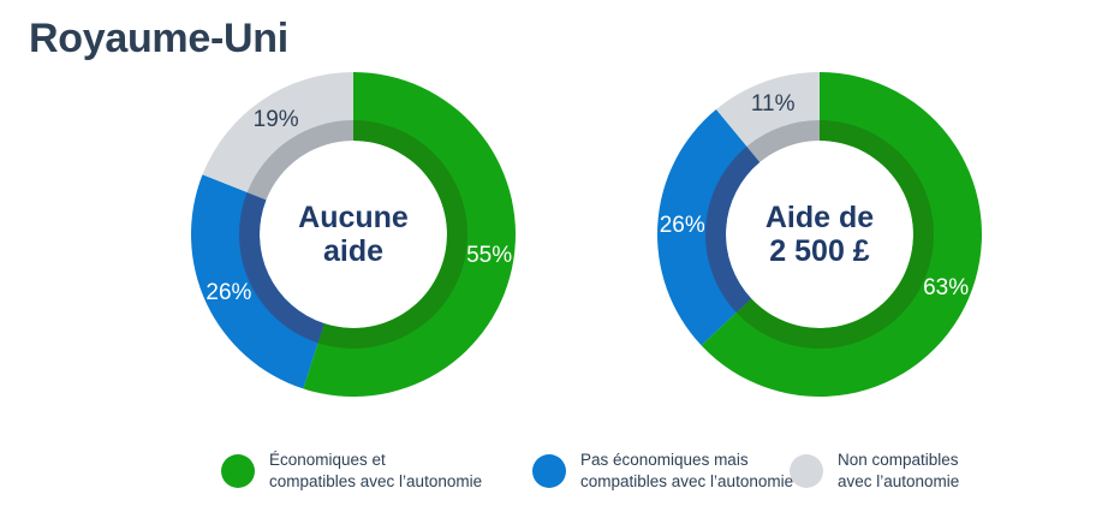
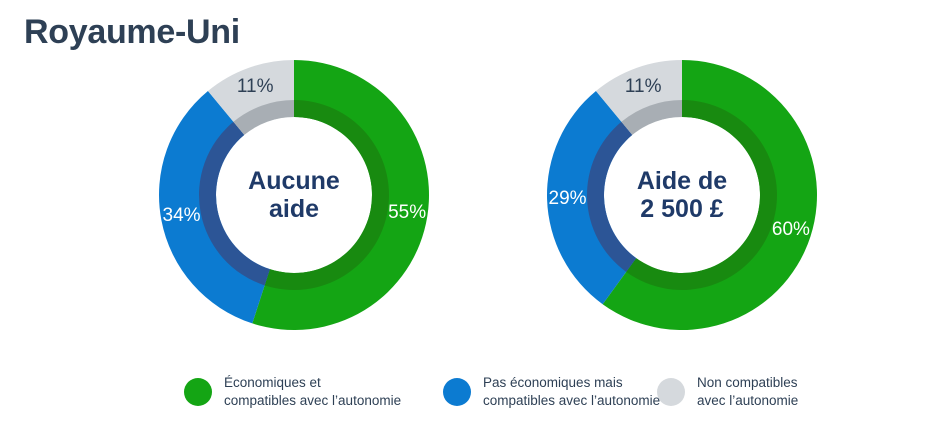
Aucune aide/Pas économiques mais compatibles avec l’autonomie: 26% -> 34%
Aucune aide/Non compatibles avec l’autonomie: 19% -> 11%
Aide de 2 500 £/Économiques et compatibles avec l’autonomie: 63% -> 60%
Aide de 2 500 £/Pas économiques mais compatibles avec l’autonomie: 26% -> 29%
